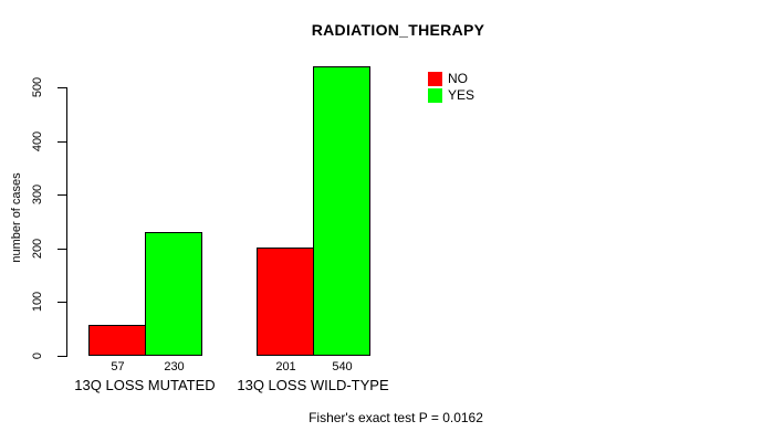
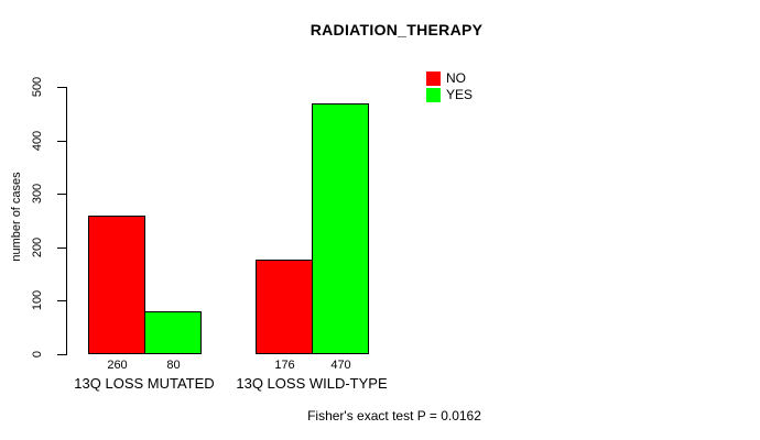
NO/13Q LOSS MUTATED: 57 -> 260
YES/13Q LOSS MUTATED: 230 -> 80
NO/13Q LOSS WILD-TYPE: 201 -> 176
YES/13Q LOSS WILD-TYPE: 540 -> 470
